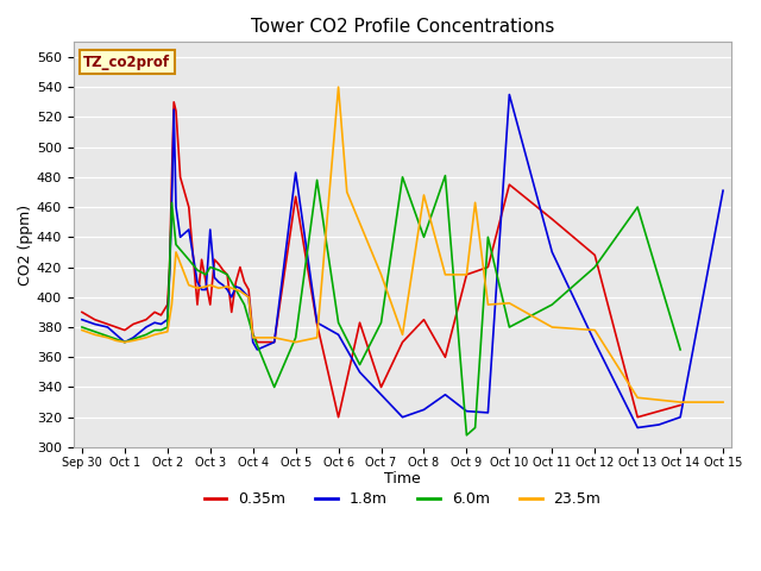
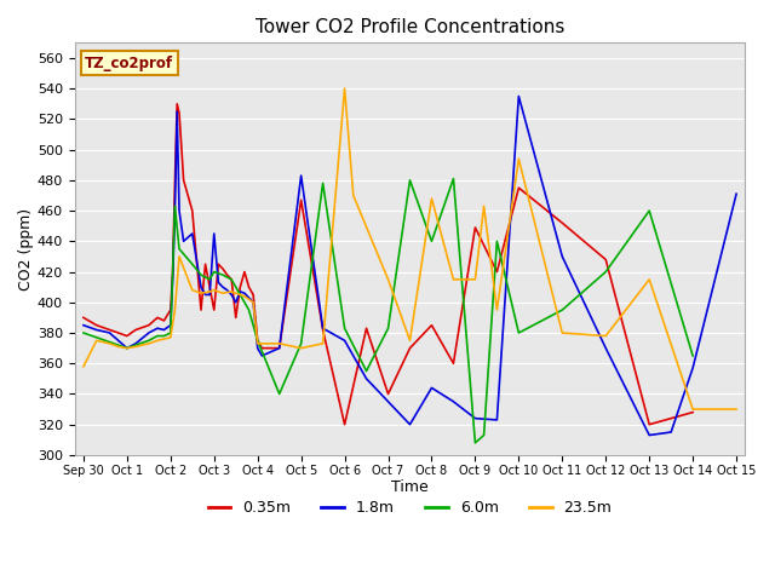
23.5m/Sep 30: 378 -> 358
1.8m/Oct 8: 325 -> 344
0.35m/Oct 9: 415 -> 449
23.5m/Oct 10: 396 -> 494
23.5m/Oct 13: 333 -> 415
1.8m/Oct 14: 320 -> 357
